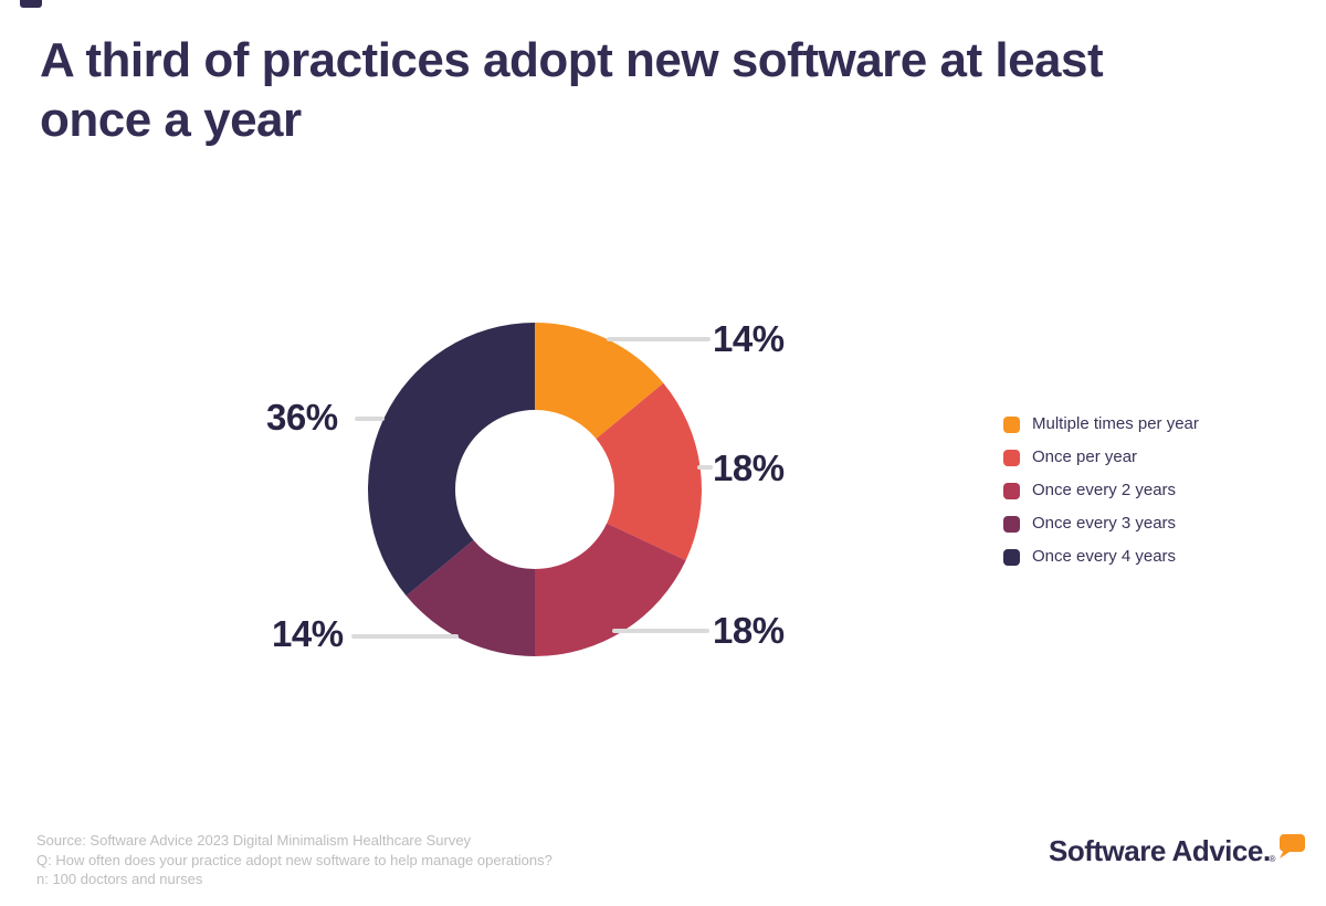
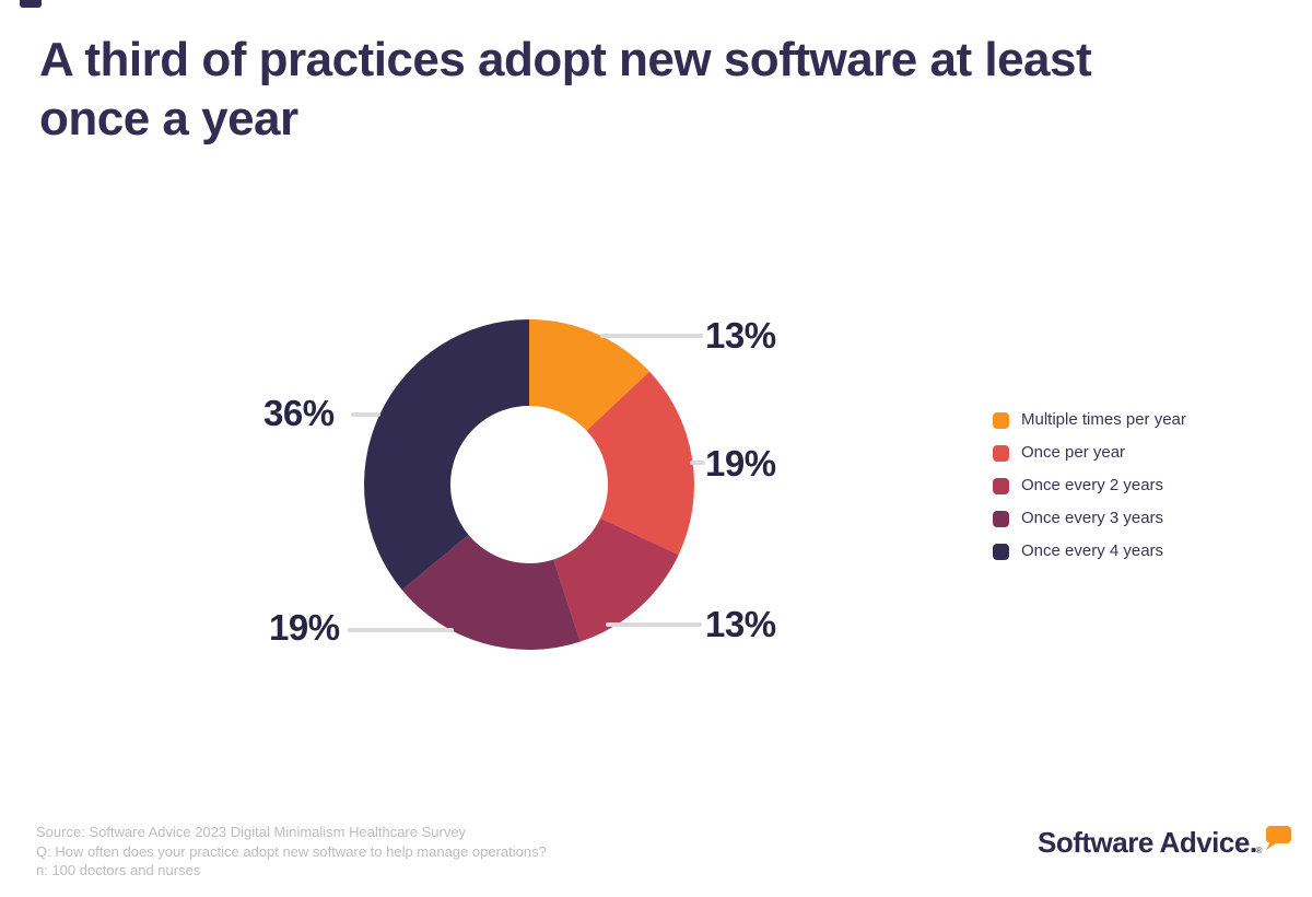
Multiple times per year: 14% -> 13%
Once per year: 18% -> 19%
Once every 2 years: 18% -> 13%
Once every 3 years: 14% -> 19%
